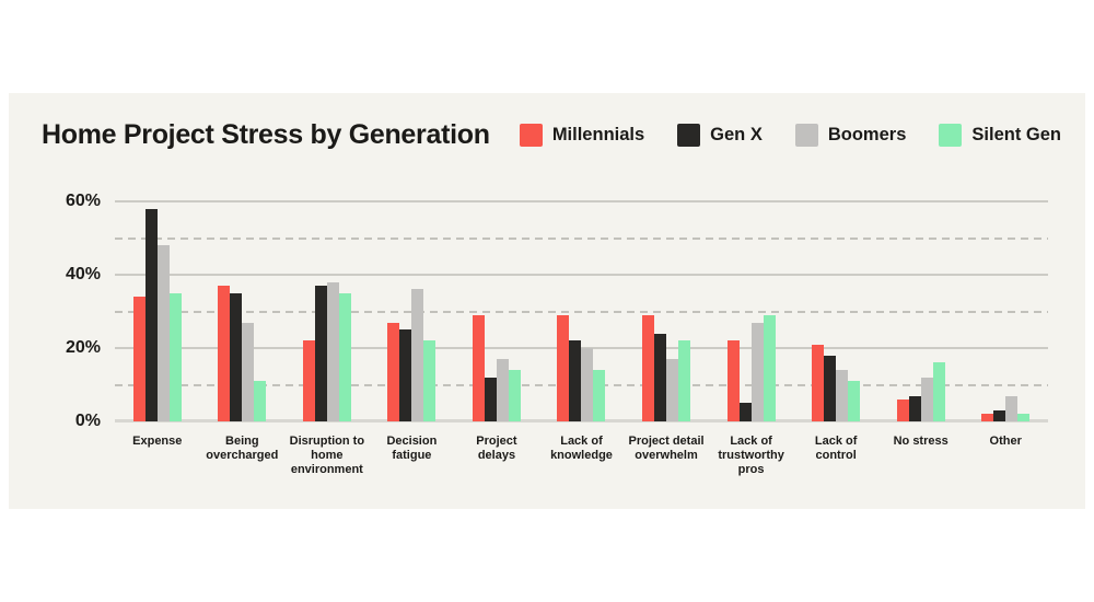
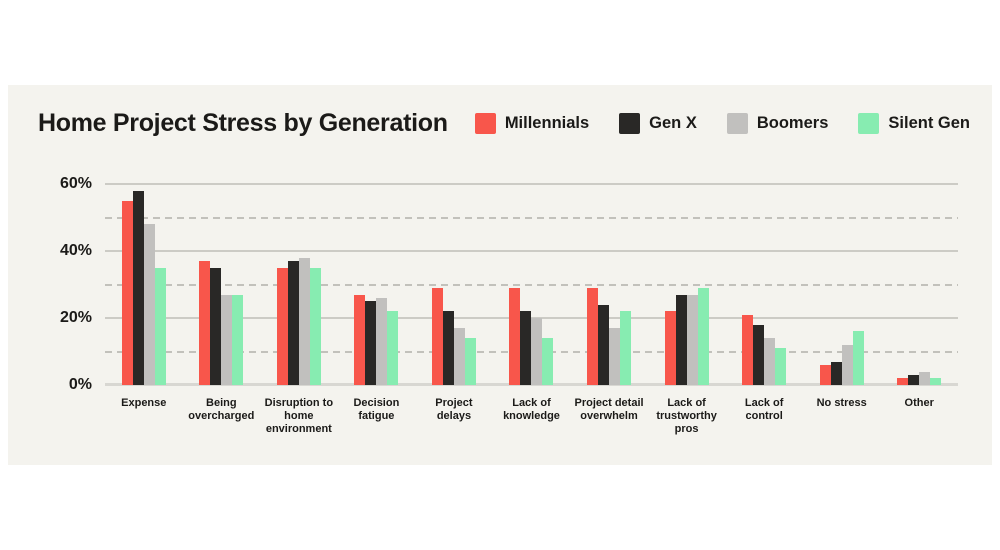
Millennials/Expense: 34% -> 55%
Silent Gen/Being overcharged: 11% -> 27%
Millennials/Disruption to home environment: 22% -> 35%
Boomers/Decision fatigue: 36% -> 26%
Gen X/Project delays: 12% -> 22%
Gen X/Lack of trustworthy pros: 5% -> 27%
Boomers/Other: 7% -> 4%
